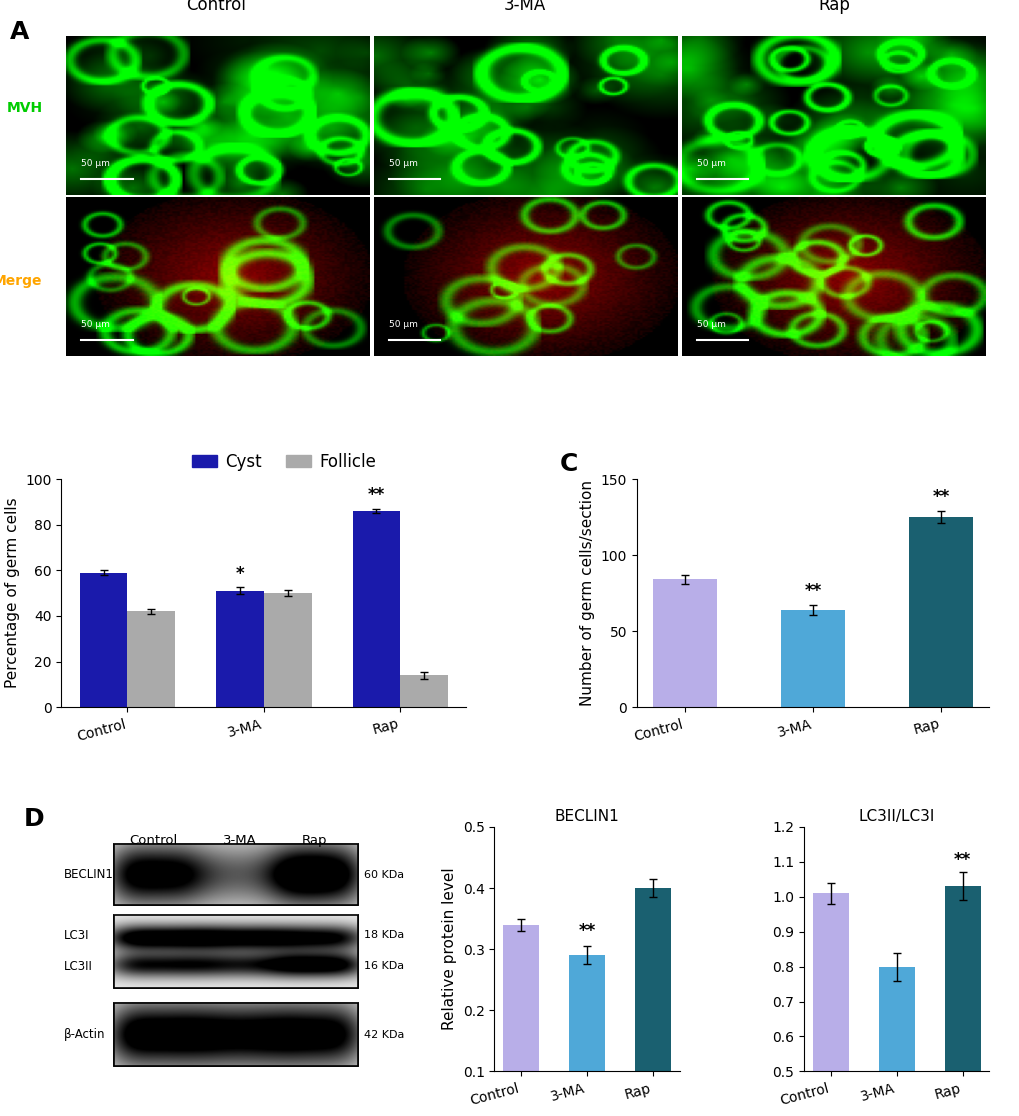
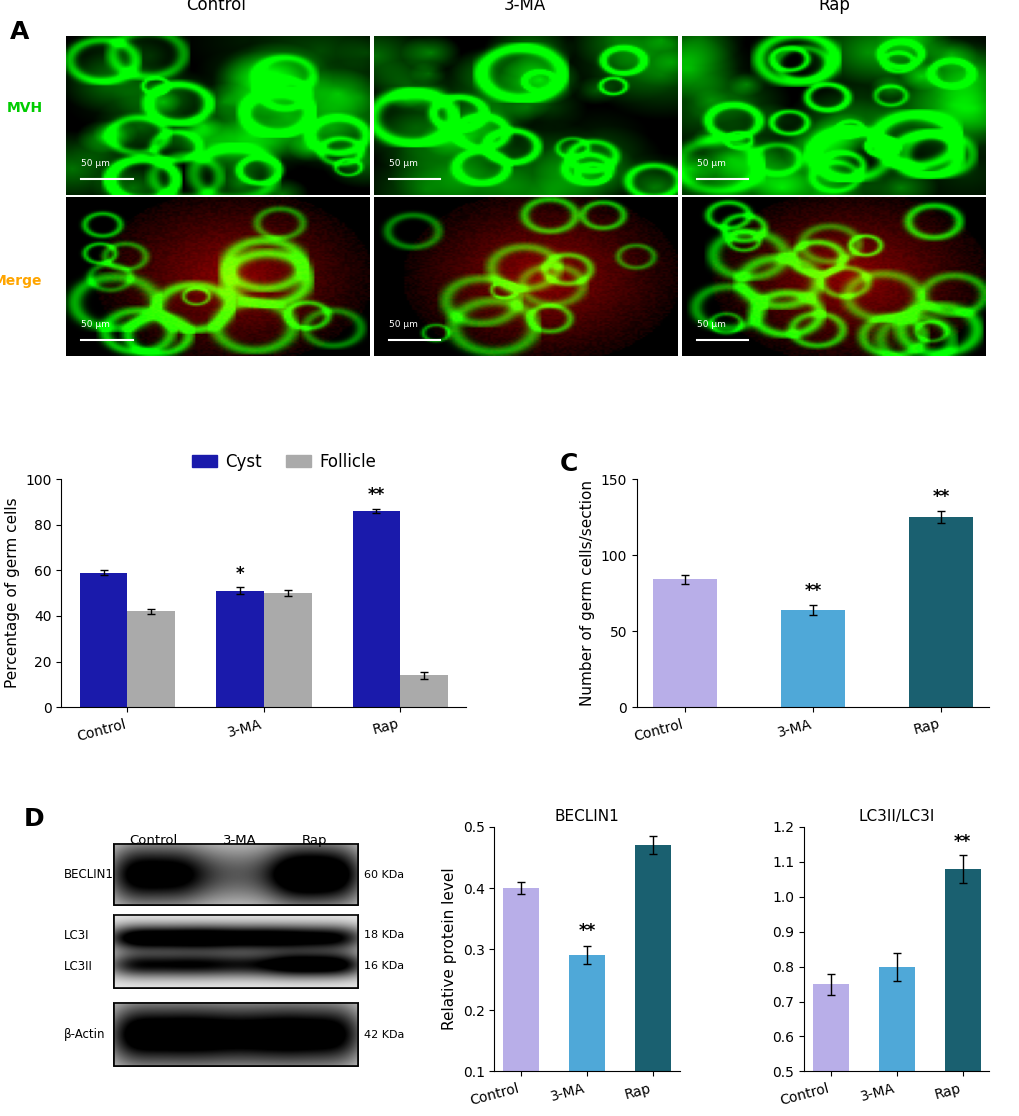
BECLIN1/Control: 0.34 -> 0.40
BECLIN1/Rap: 0.40 -> 0.47
LC3II/LC3I/Control: 1.01 -> 0.75
LC3II/LC3I/Rap: 1.03 -> 1.08
